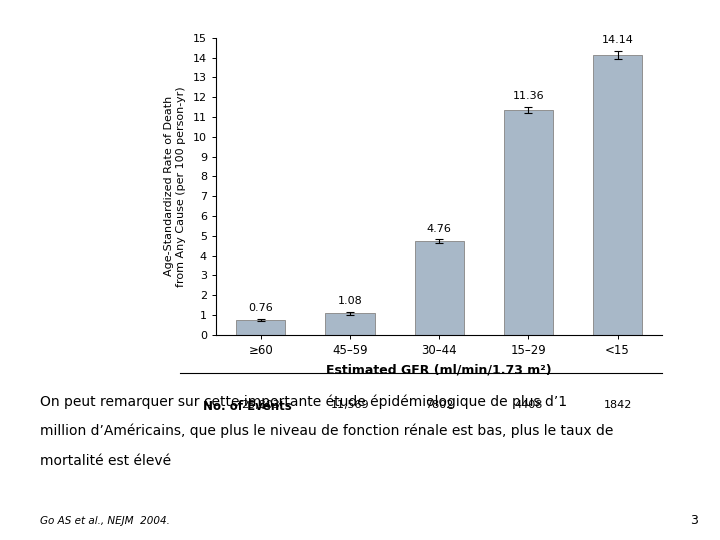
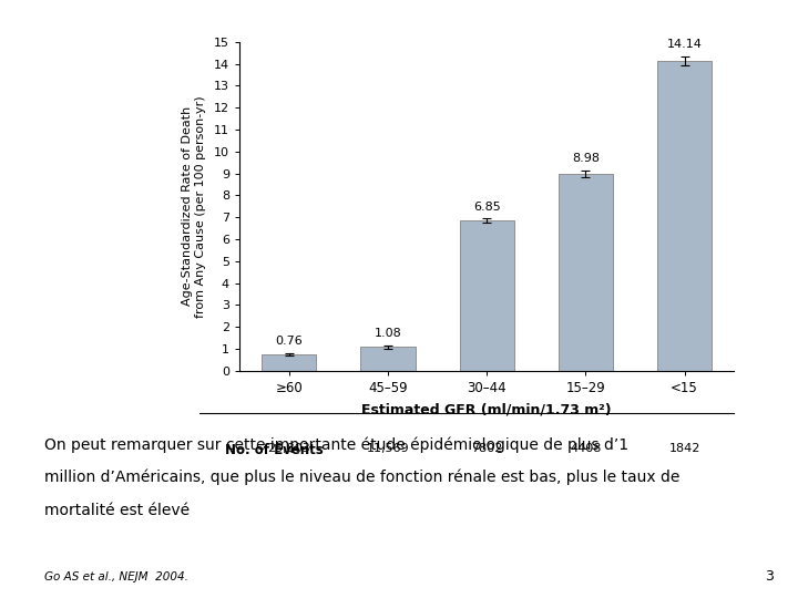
30–44: 4.76 -> 6.85
15–29: 11.36 -> 8.98
